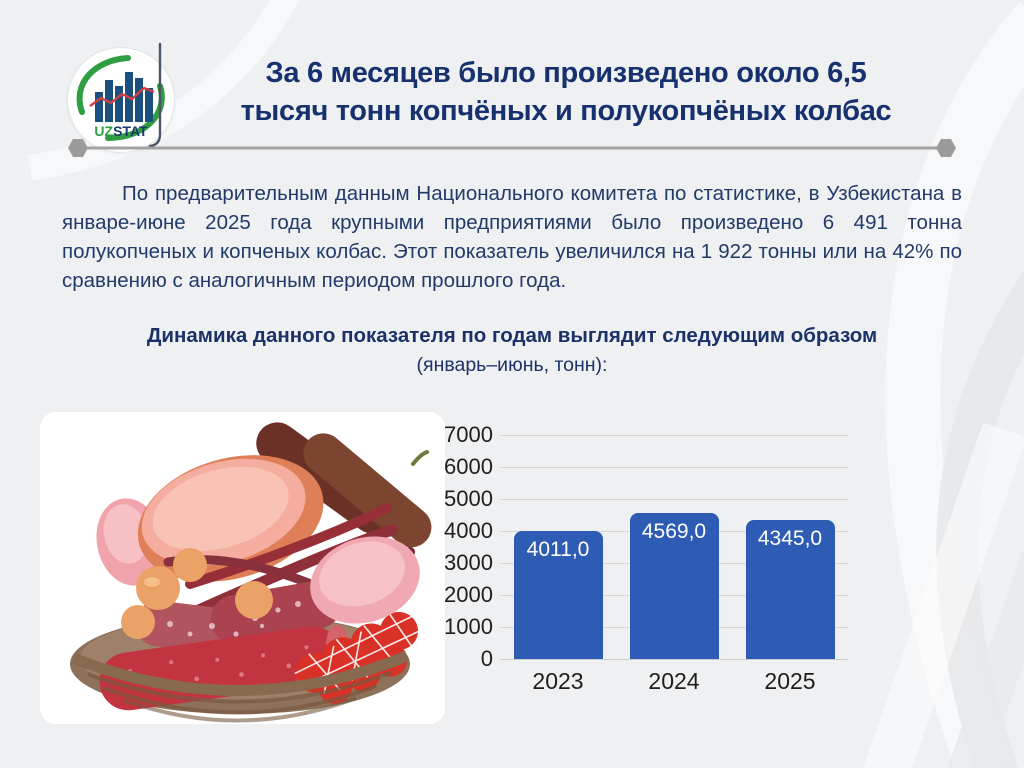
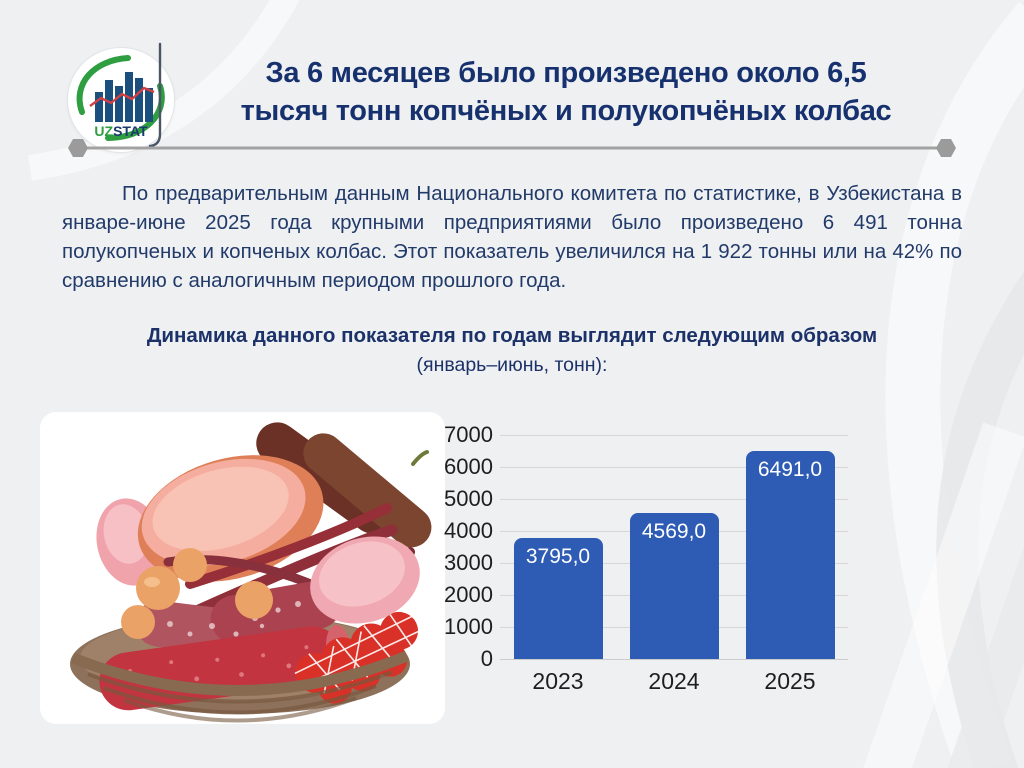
2023: 4011,0 -> 3795,0
2025: 4345,0 -> 6491,0
